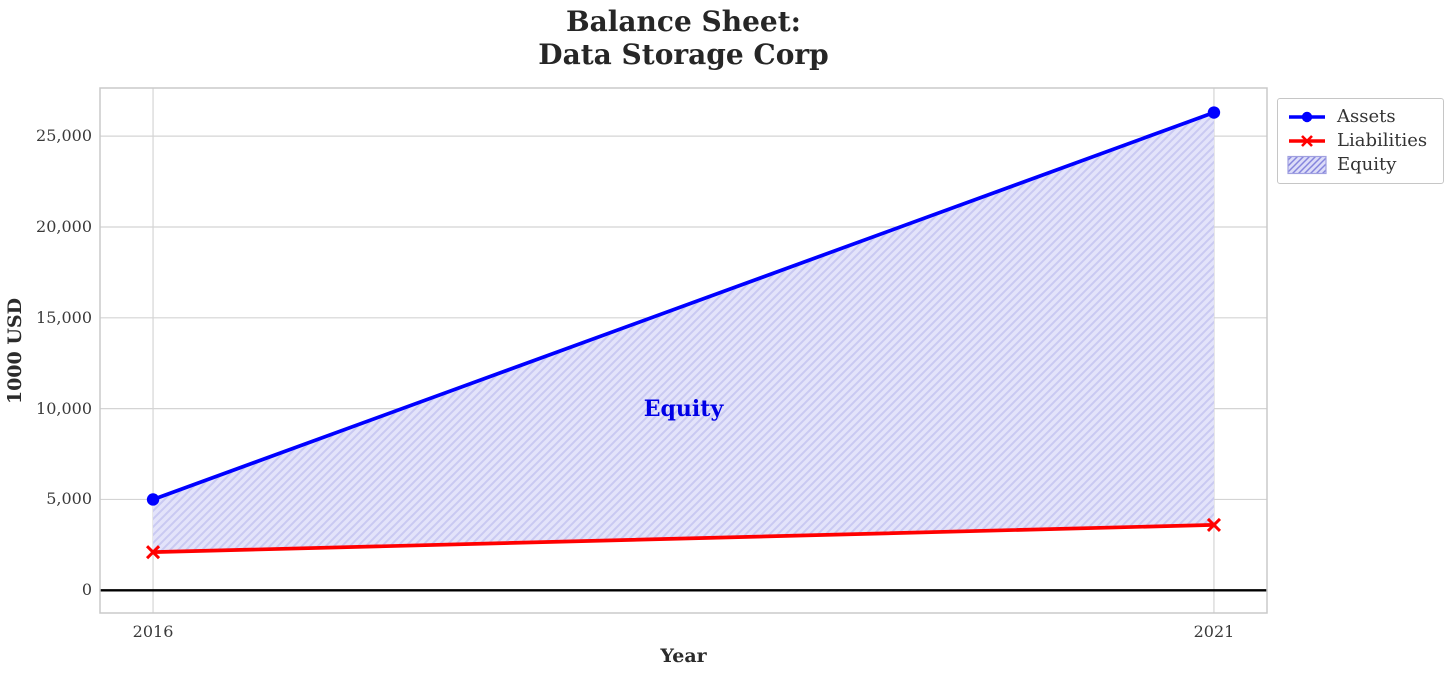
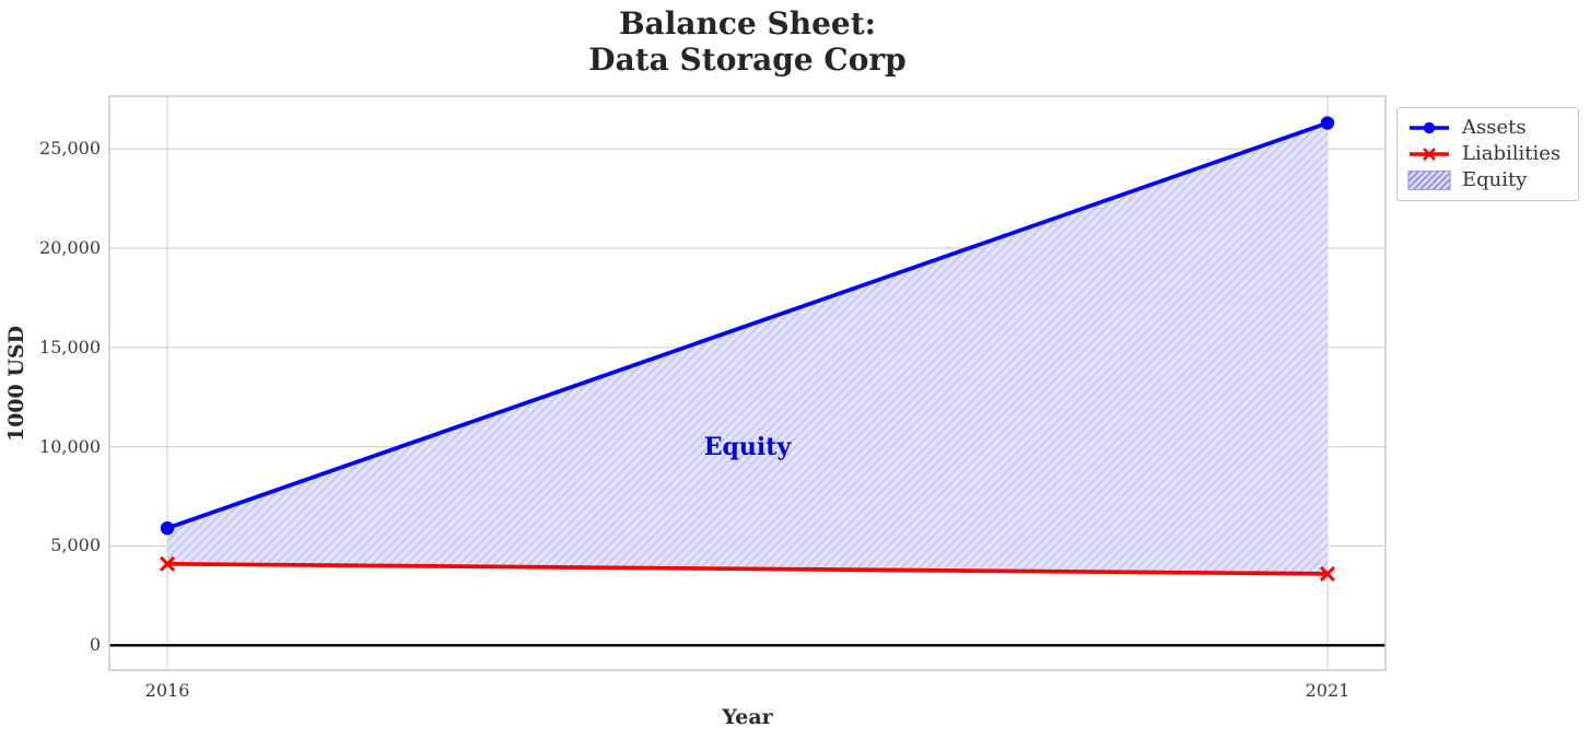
Assets/2016: 5000 -> 5900
Liabilities/2016: 2100 -> 4100
